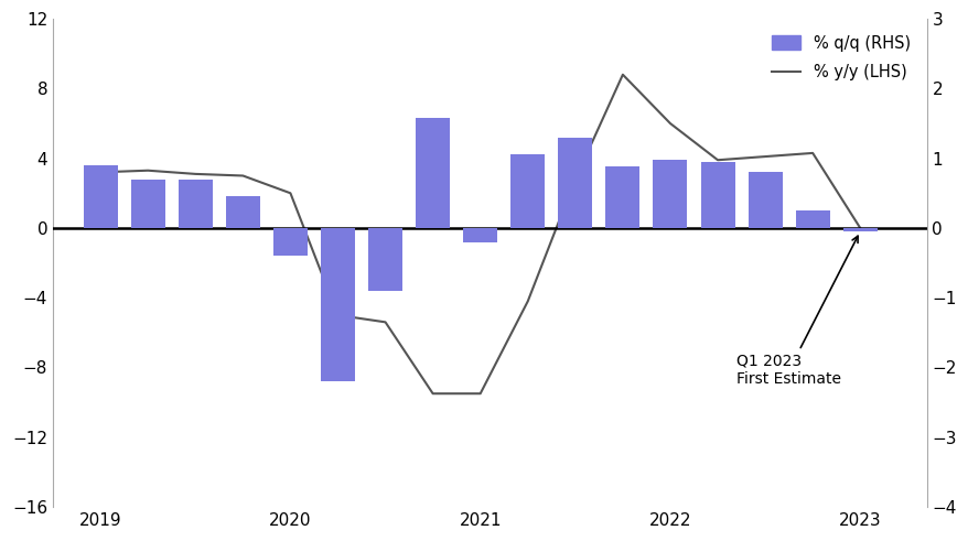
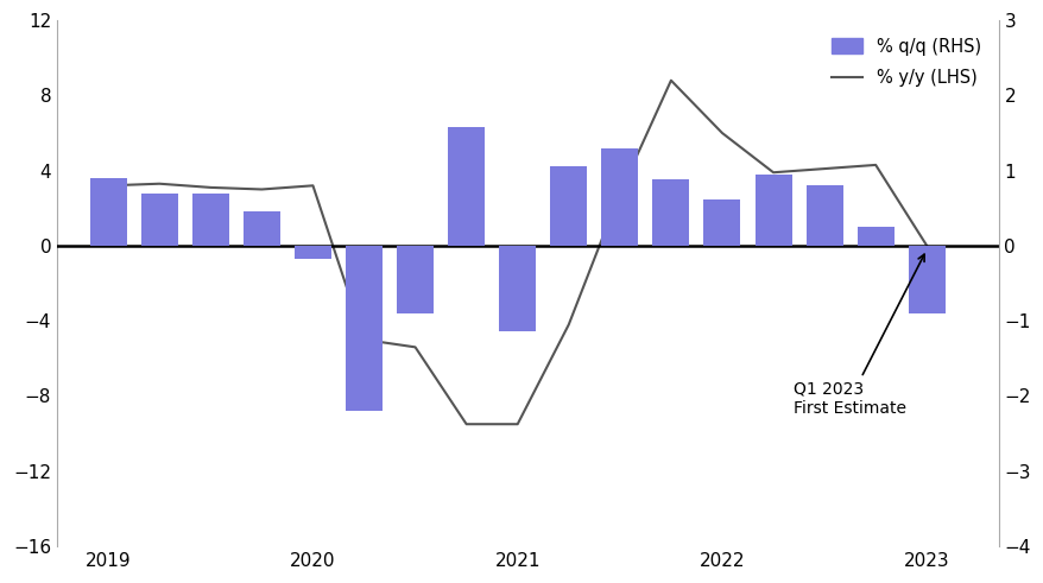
% q/q (RHS)/2020: -0.40 -> -0.18
% y/y (LHS)/2020: 2.0 -> 3.2
% q/q (RHS)/2021: -0.20 -> -1.14
% q/q (RHS)/2022: 0.98 -> 0.62
% q/q (RHS)/2023: -0.05 -> -0.90
